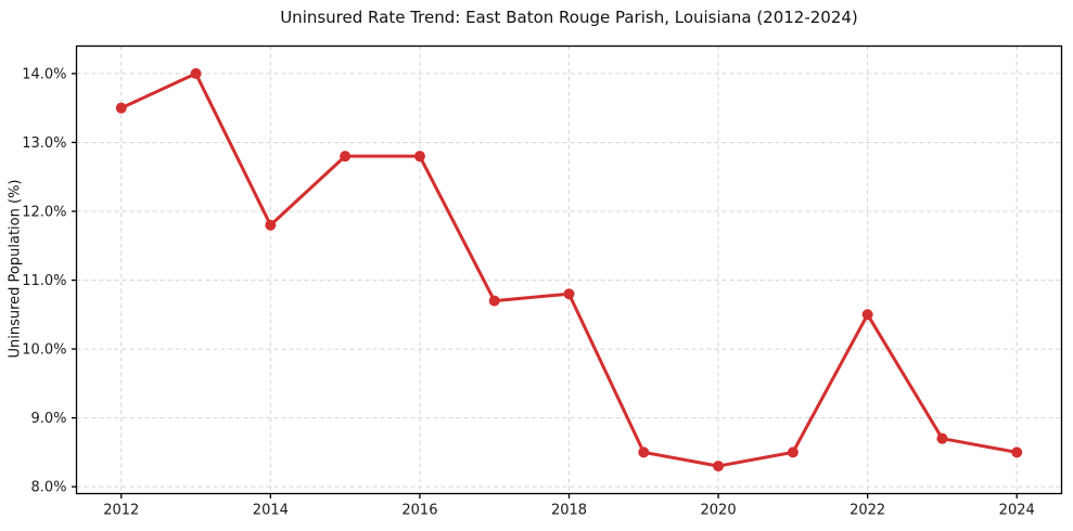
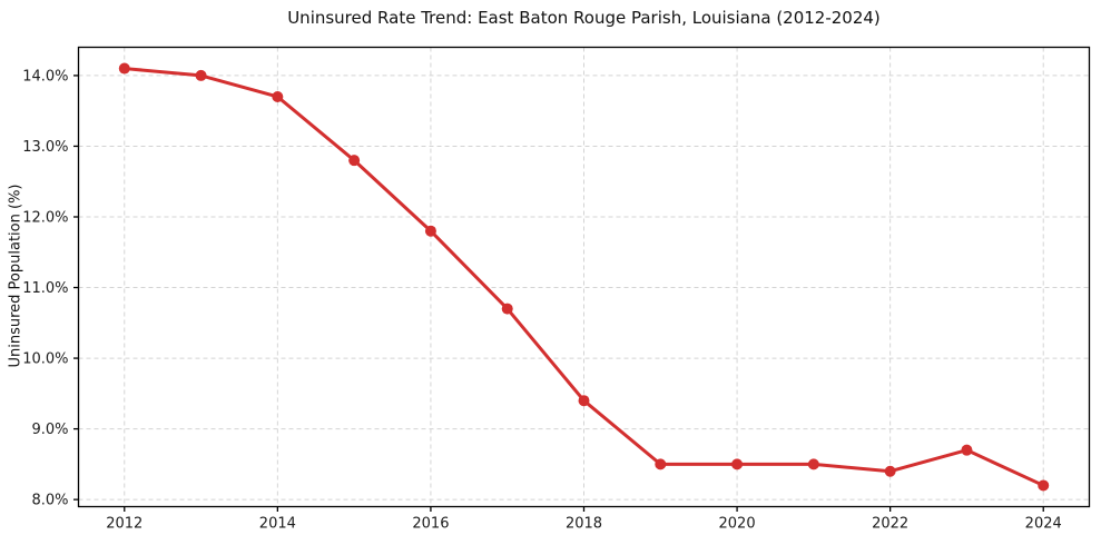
2012: 13.5% -> 14.1%
2014: 11.8% -> 13.7%
2016: 12.8% -> 11.8%
2018: 10.8% -> 9.4%
2020: 8.3% -> 8.5%
2022: 10.5% -> 8.4%
2024: 8.5% -> 8.2%
